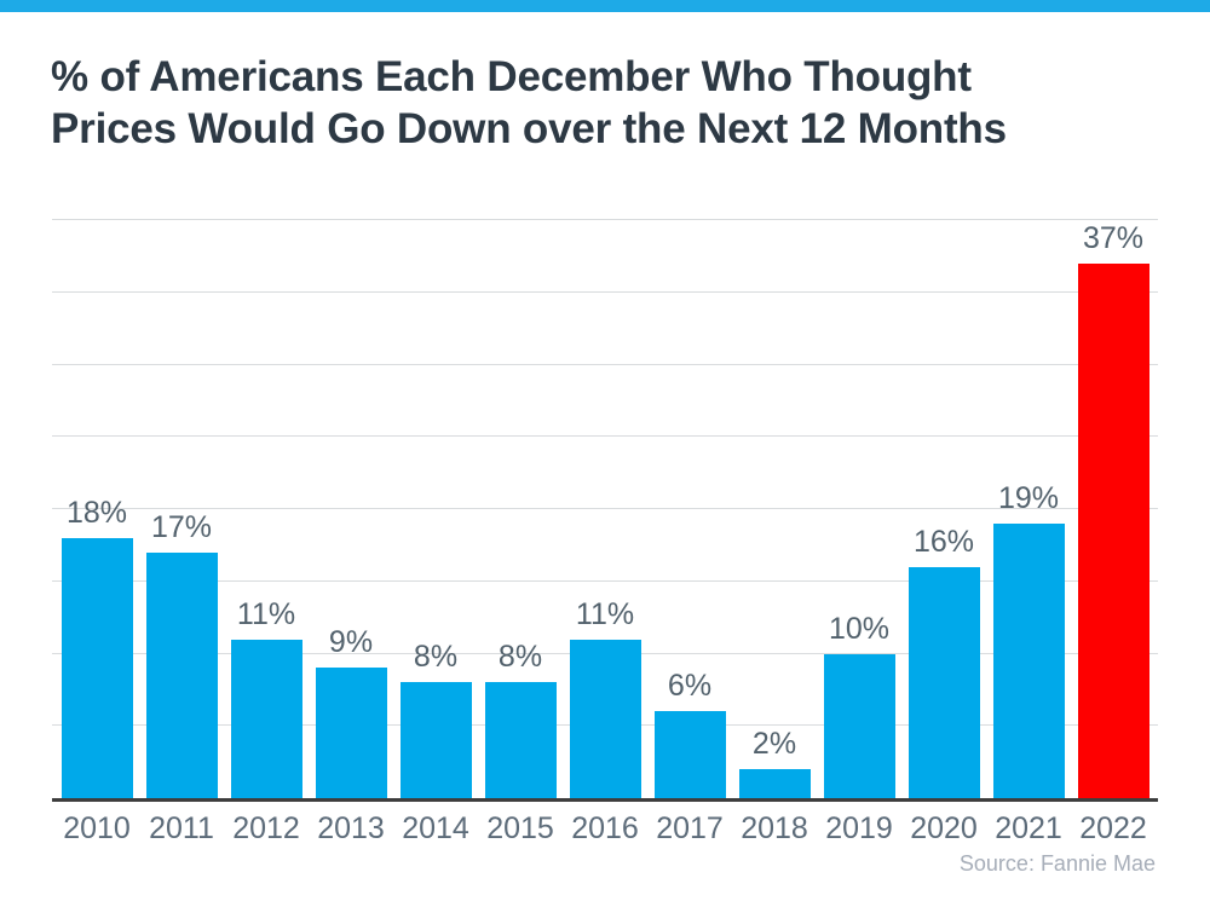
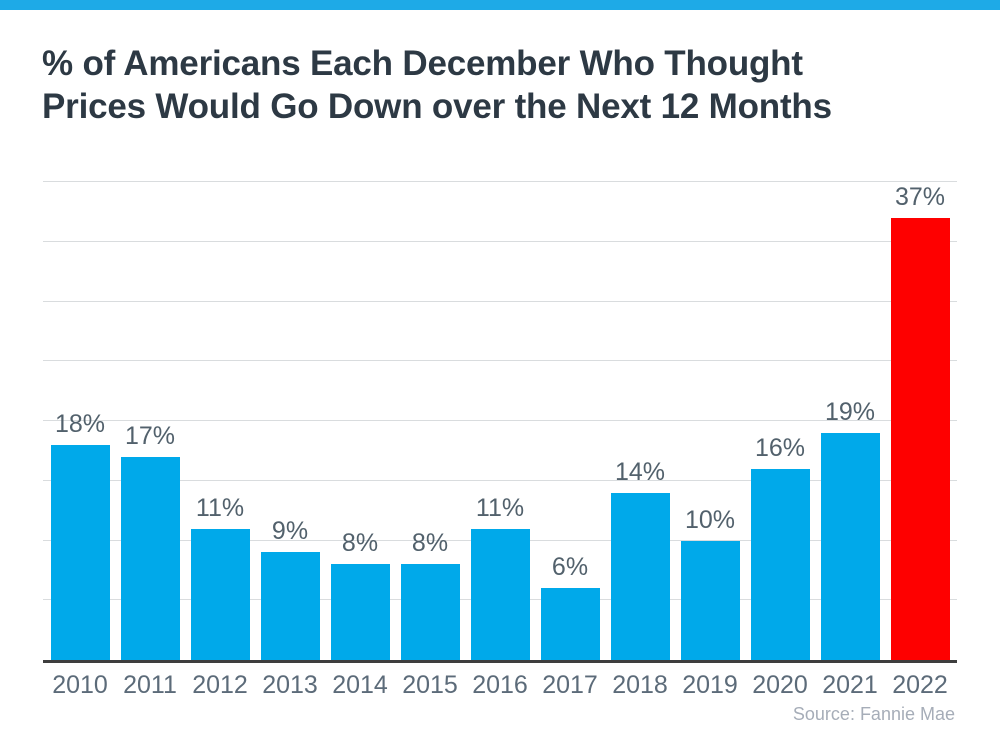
2018: 2% -> 14%
